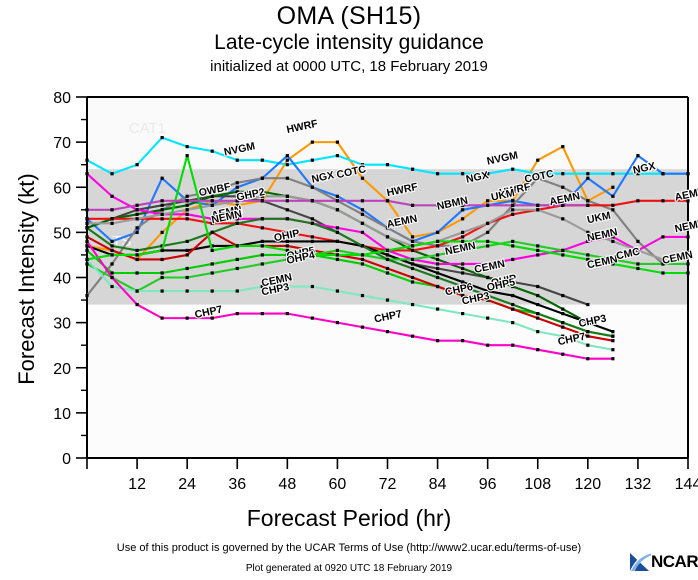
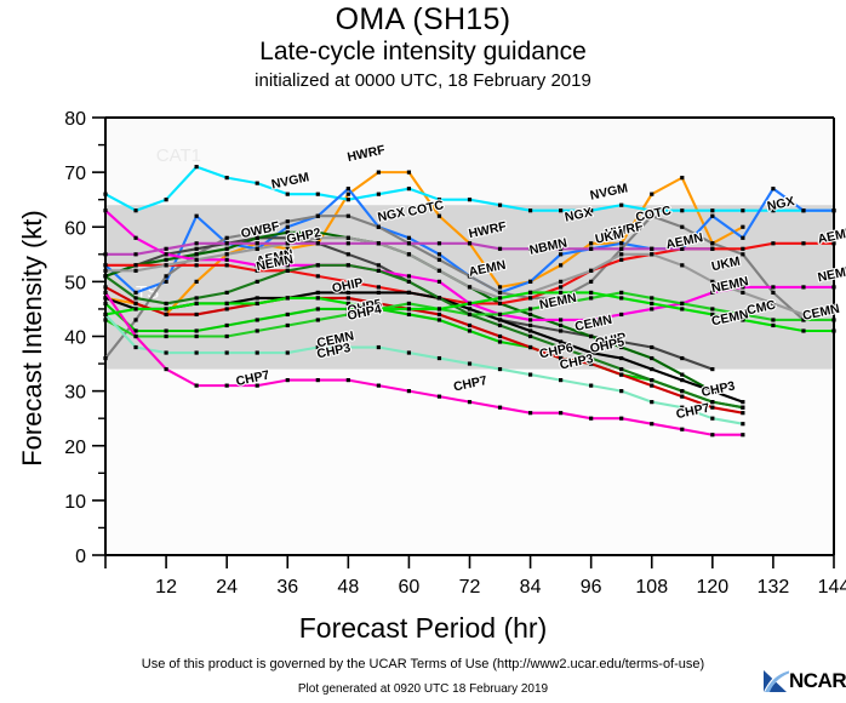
CEMN/12: 37 -> 40
CMC/24: 67 -> 46
OHP4/30: 50 -> 46
NEMN/132: 46 -> 49
